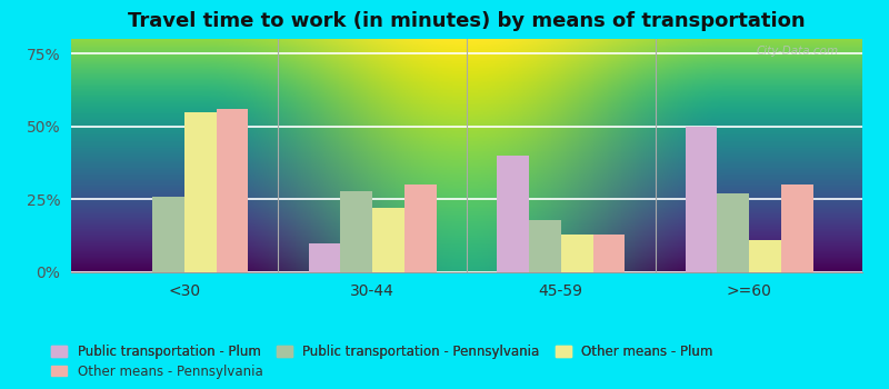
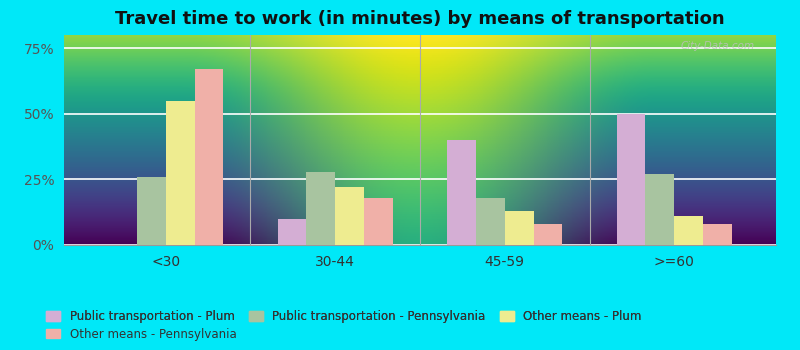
Other means - Pennsylvania/<30: 56% -> 67%
Other means - Pennsylvania/30-44: 30% -> 18%
Other means - Pennsylvania/45-59: 13% -> 8%
Other means - Pennsylvania/>=60: 30% -> 8%
